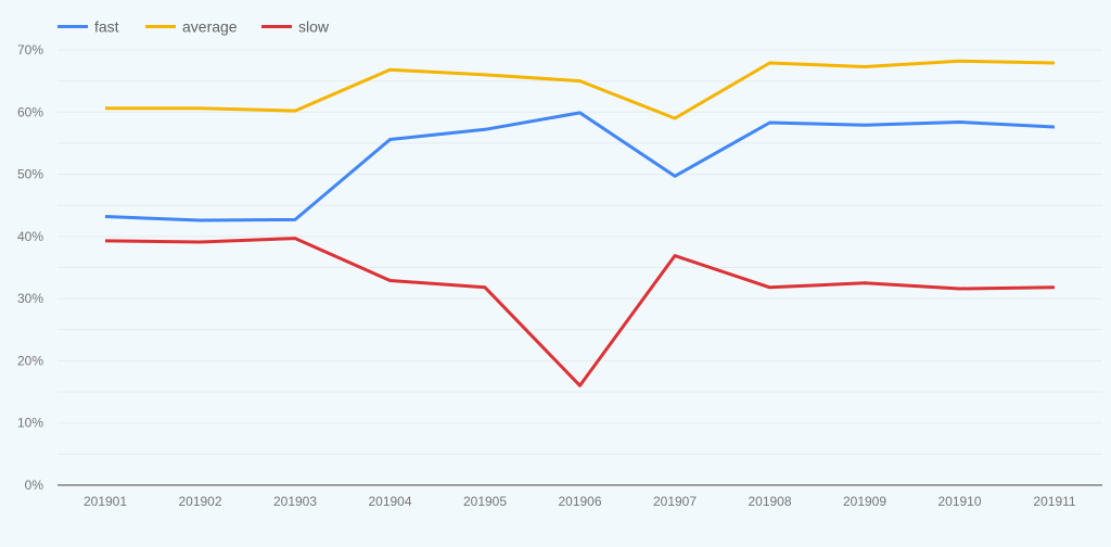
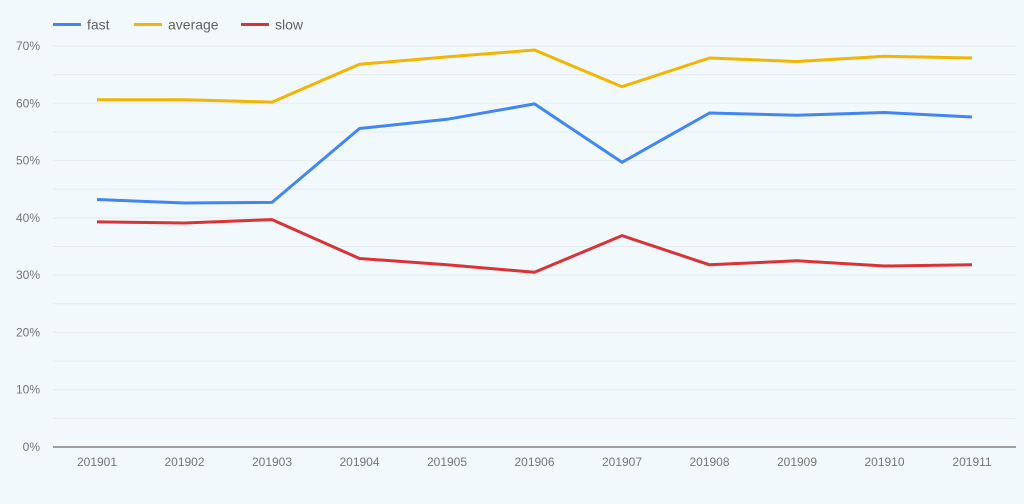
average/201905: 66% -> 68%
average/201906: 65% -> 69%
slow/201906: 16% -> 30%
average/201907: 59% -> 63%
